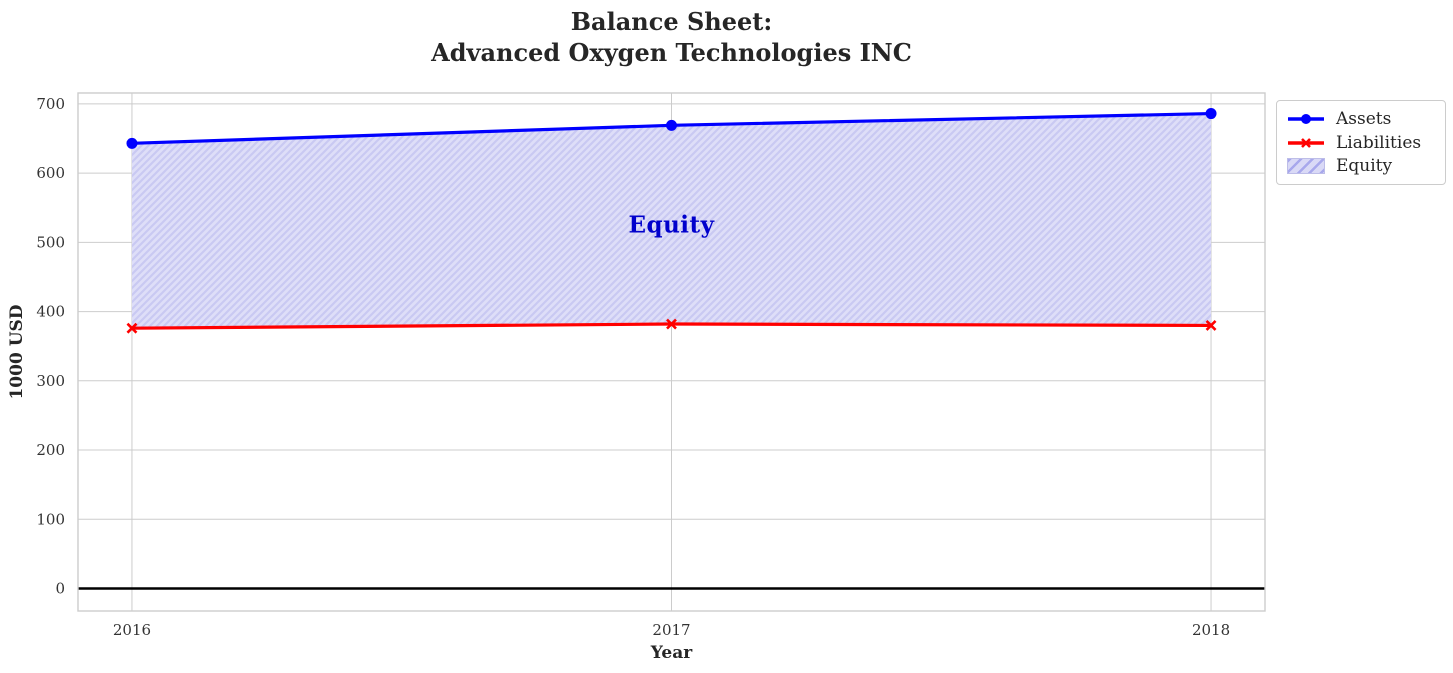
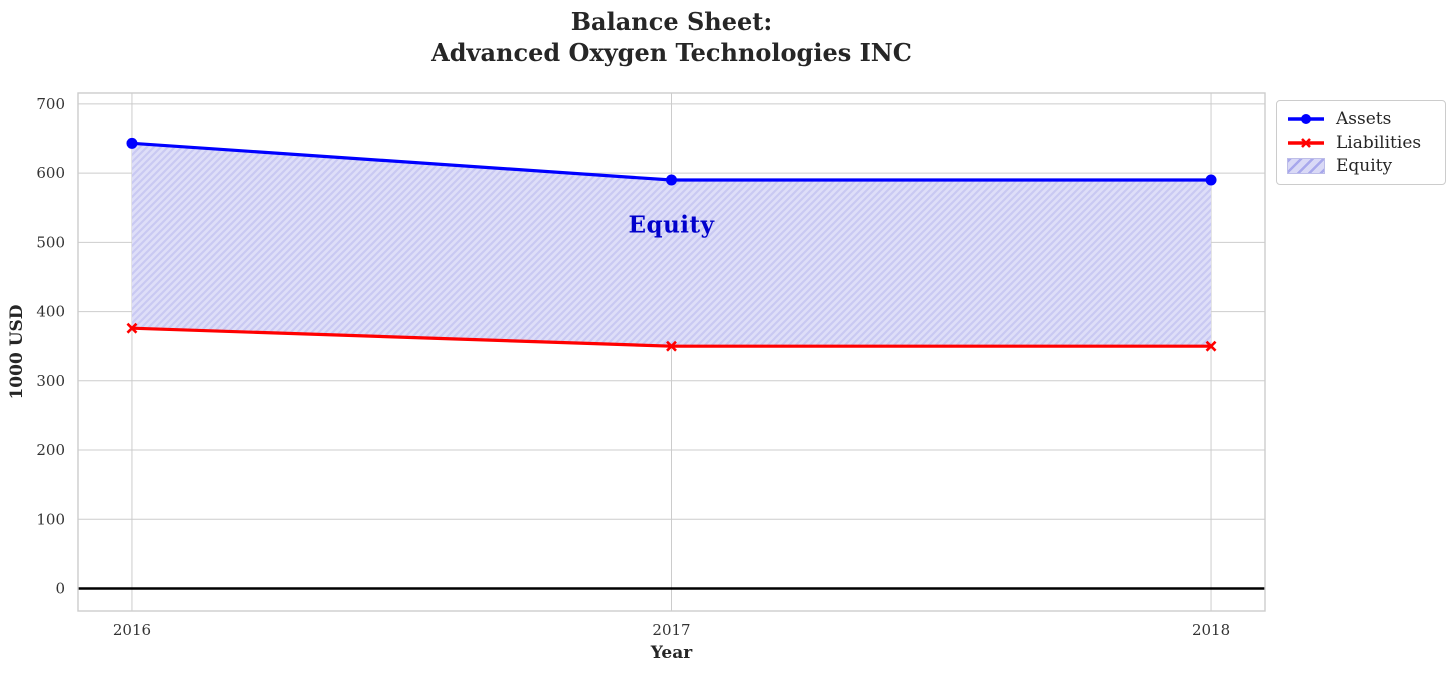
Assets/2017: 670 -> 590
Liabilities/2017: 380 -> 350
Assets/2018: 690 -> 590
Liabilities/2018: 380 -> 350
